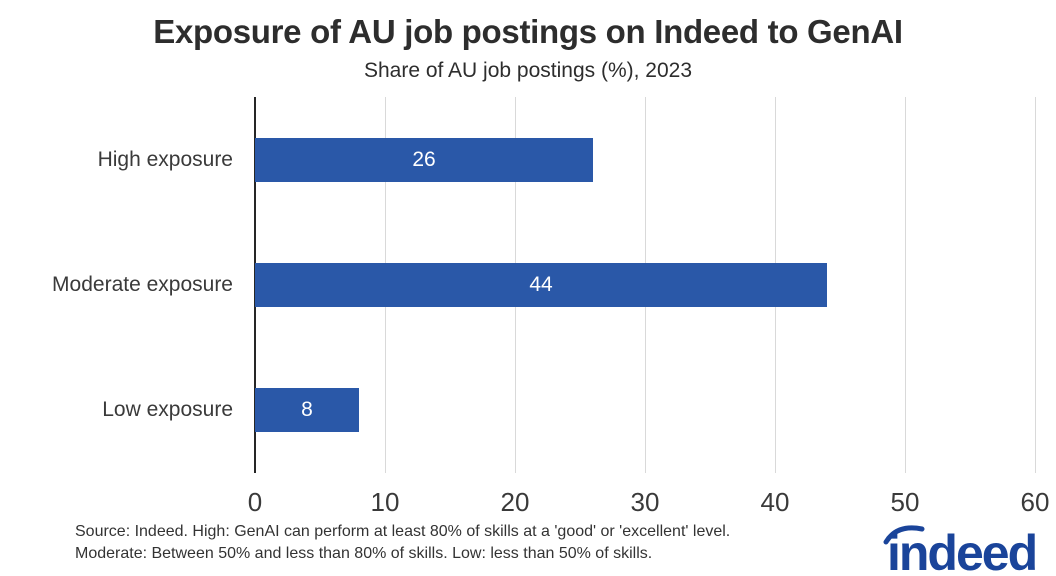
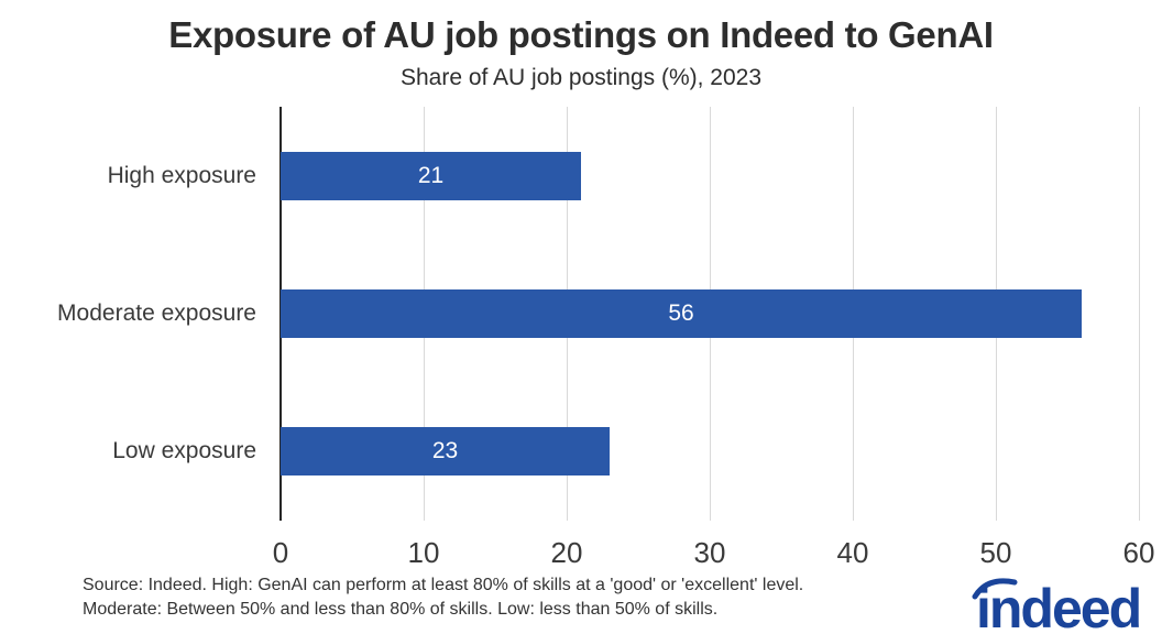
High exposure: 26 -> 21
Moderate exposure: 44 -> 56
Low exposure: 8 -> 23
